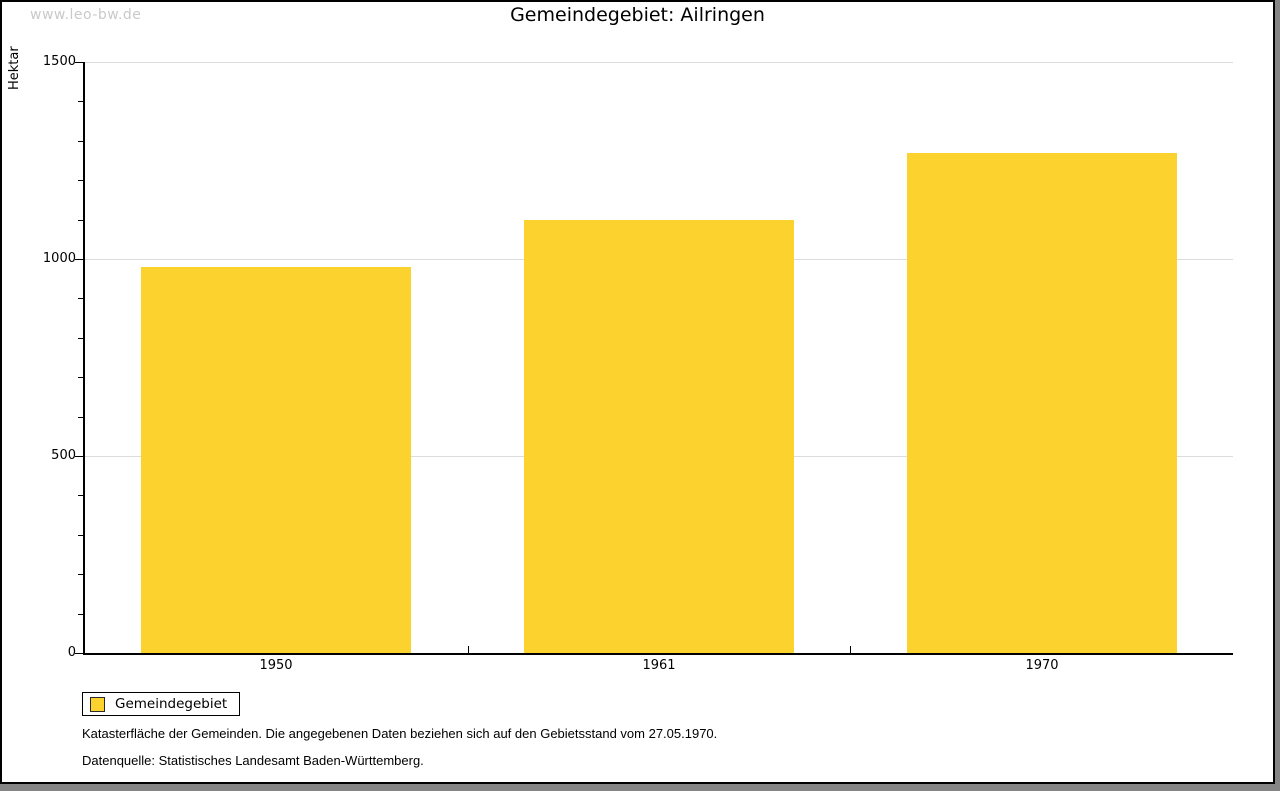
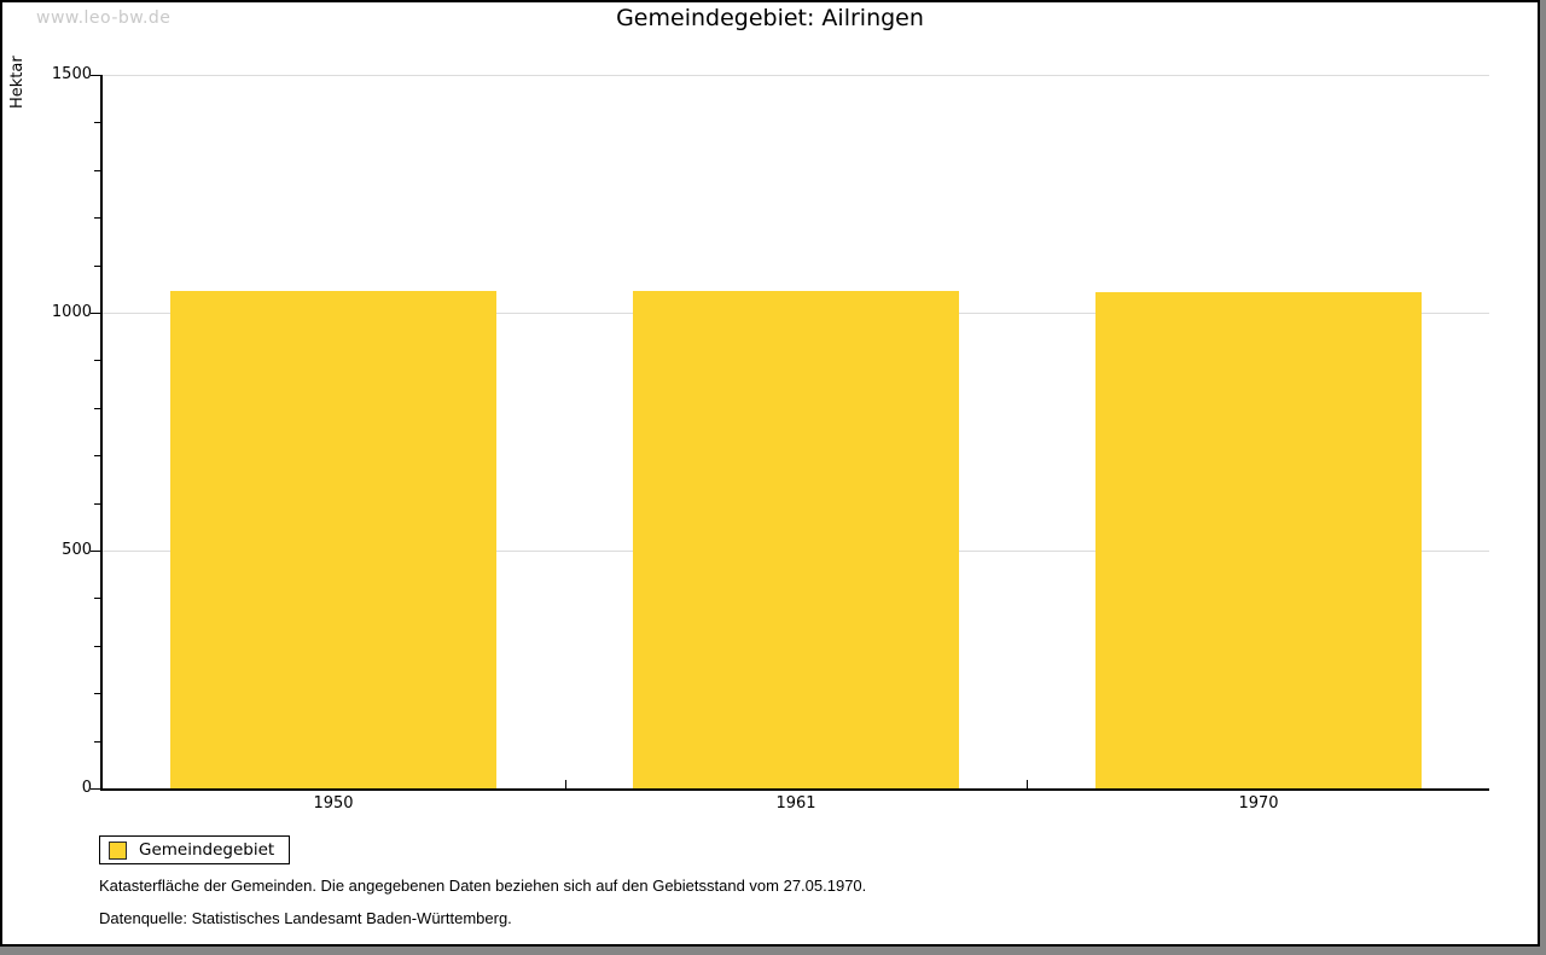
1950: 980 -> 1040
1961: 1100 -> 1040
1970: 1270 -> 1040
